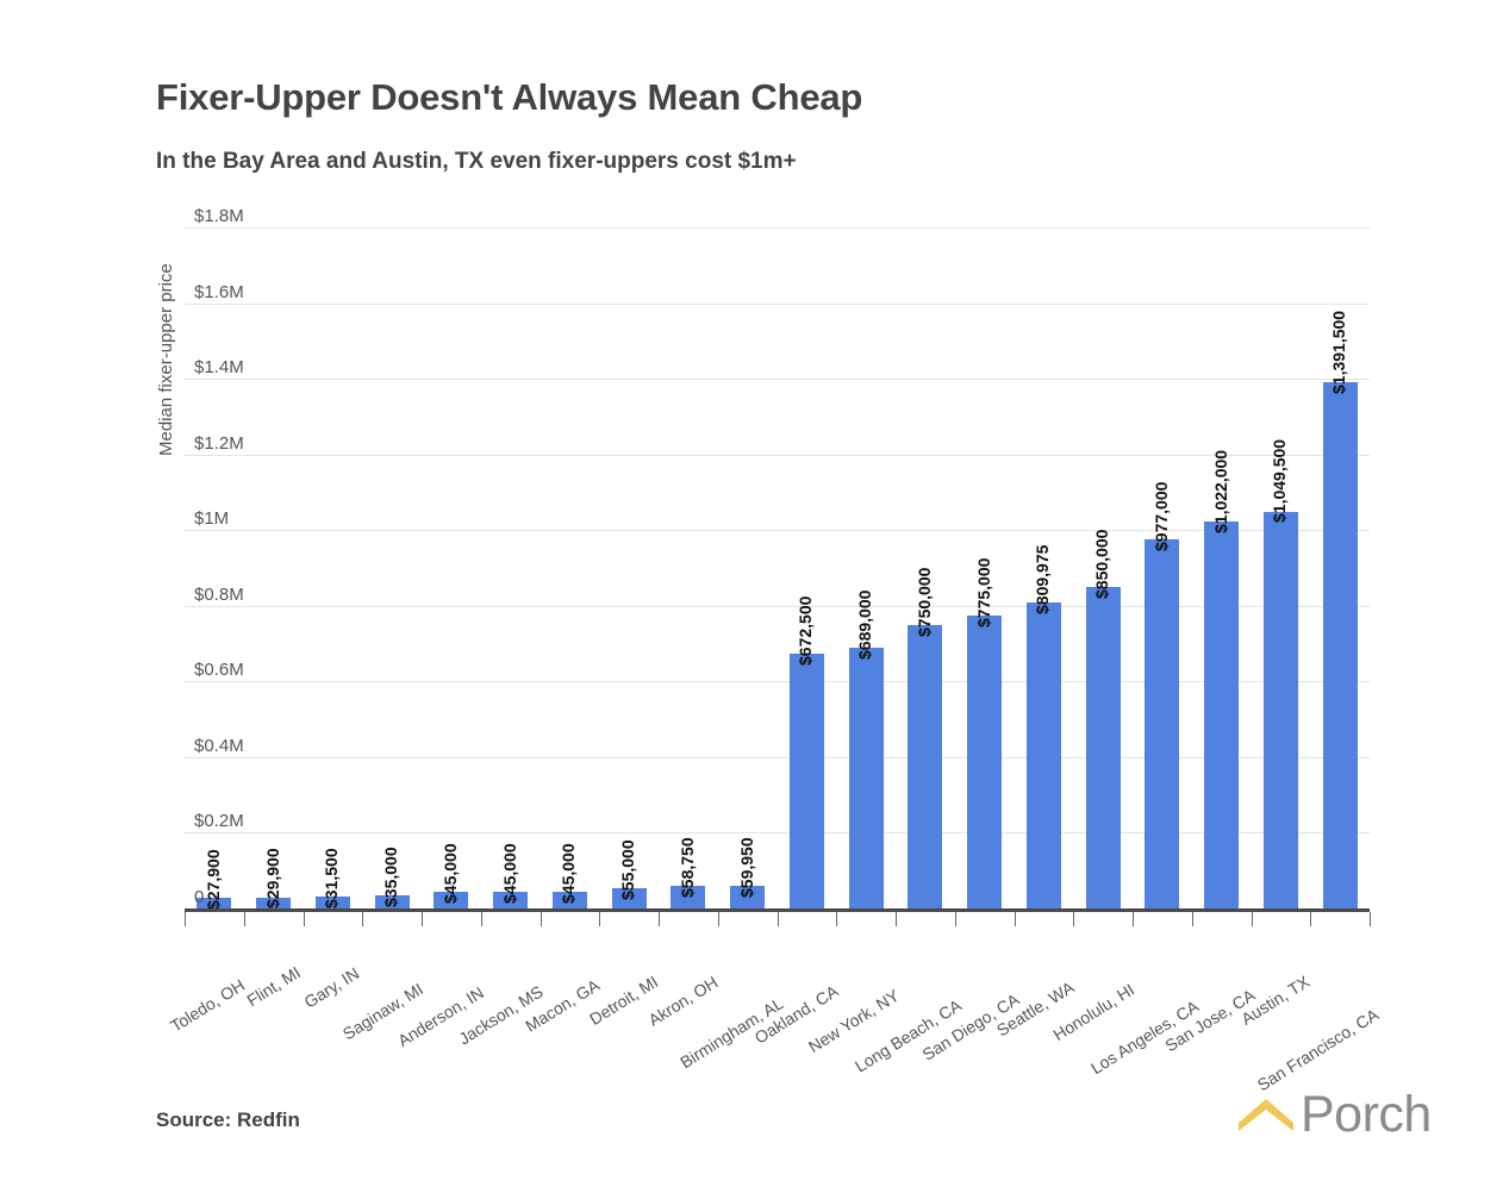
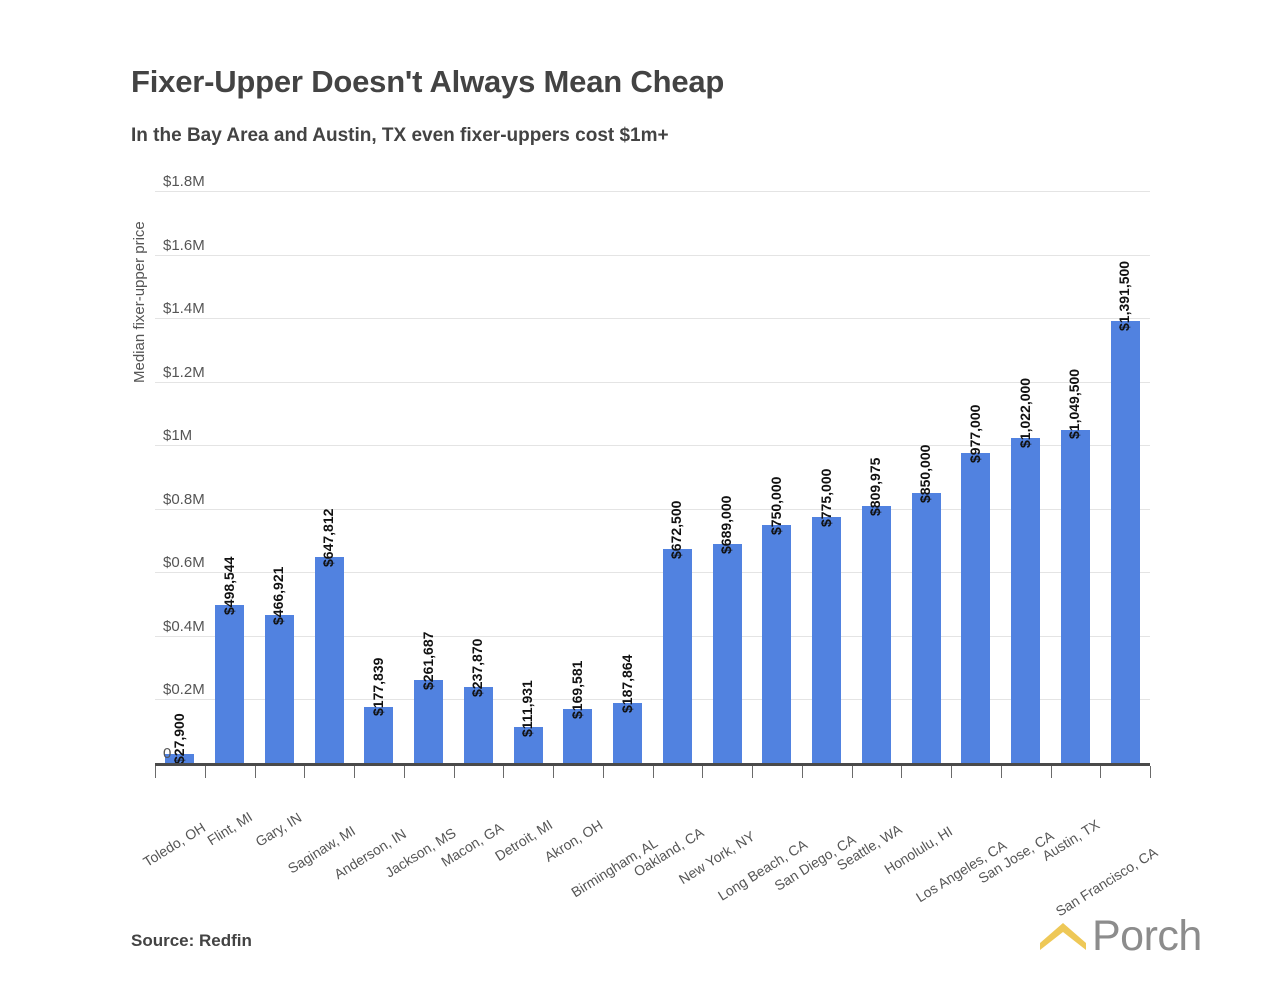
Flint, MI: $29,900 -> $498,544
Gary, IN: $31,500 -> $466,921
Saginaw, MI: $35,000 -> $647,812
Anderson, IN: $45,000 -> $177,839
Jackson, MS: $45,000 -> $261,687
Macon, GA: $45,000 -> $237,870
Detroit, MI: $55,000 -> $111,931
Akron, OH: $58,750 -> $169,581
Birmingham, AL: $59,950 -> $187,864
